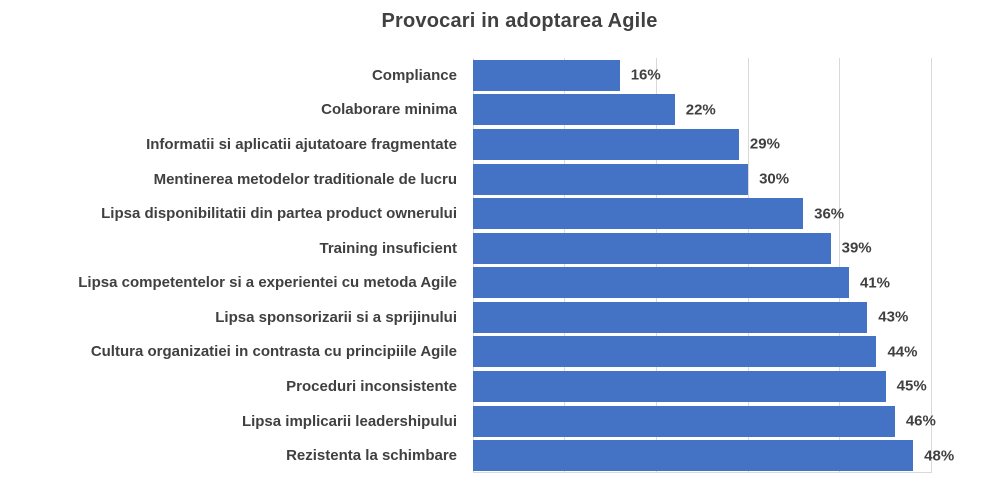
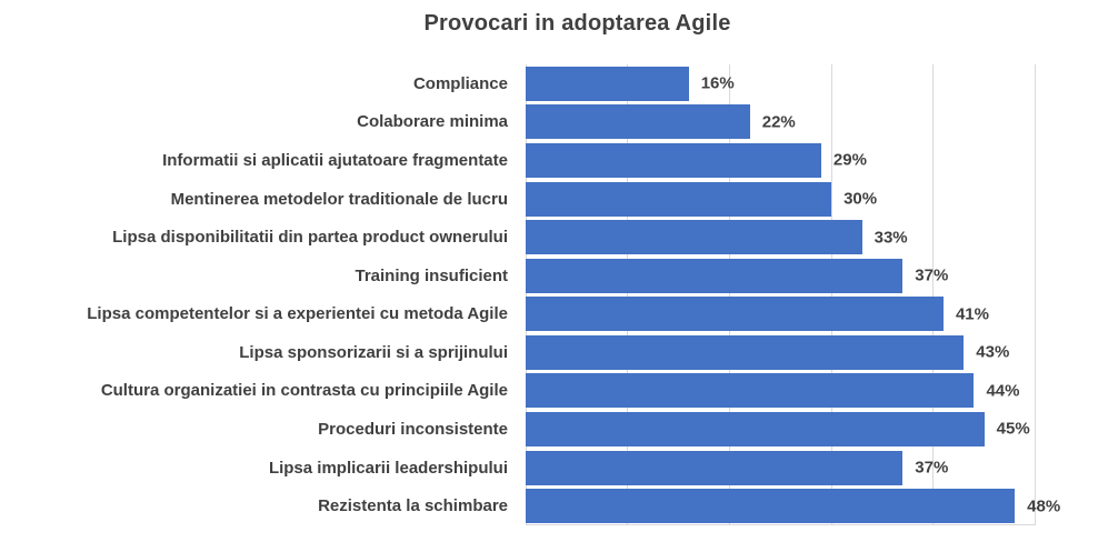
Lipsa disponibilitatii din partea product ownerului: 36% -> 33%
Training insuficient: 39% -> 37%
Lipsa implicarii leadershipului: 46% -> 37%
